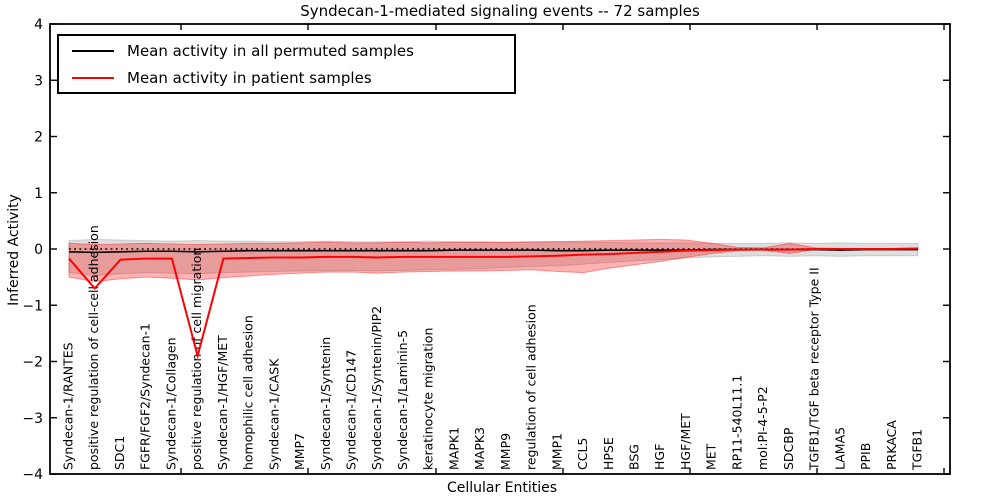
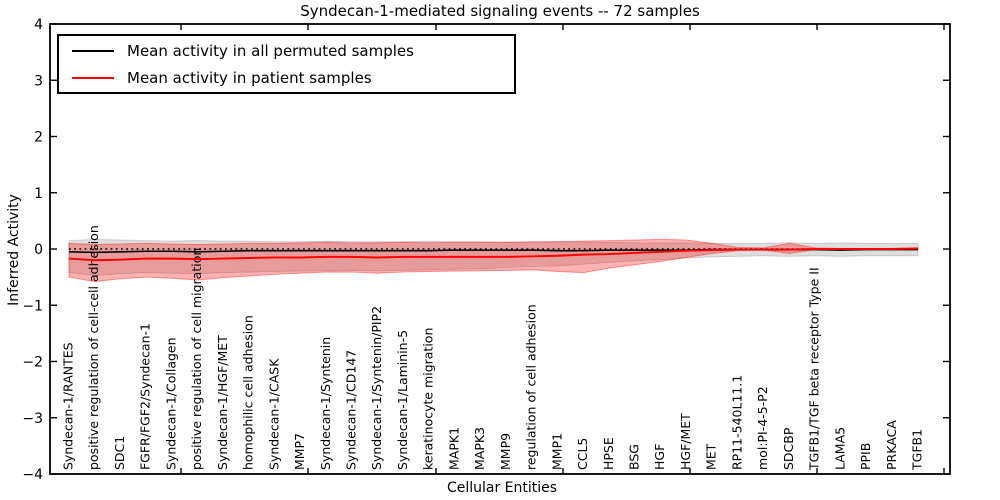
Mean activity in patient samples/positive regulation of cell-cell adhesion: -0.7 -> -0.2
Mean activity in patient samples/positive regulation of cell migration: -1.9 -> -0.2
